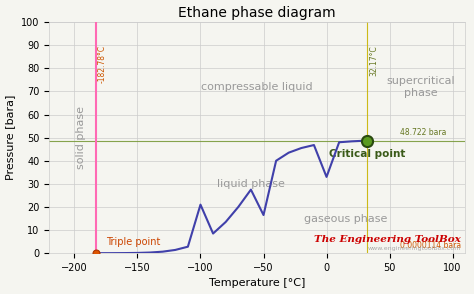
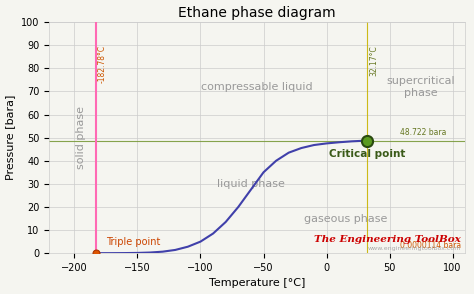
−100: 21.0 -> 5.0
−50: 16.5 -> 35.0
0: 33.0 -> 47.5
